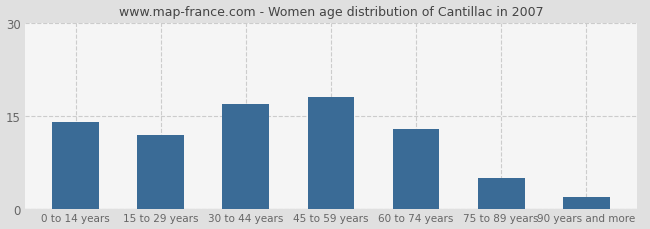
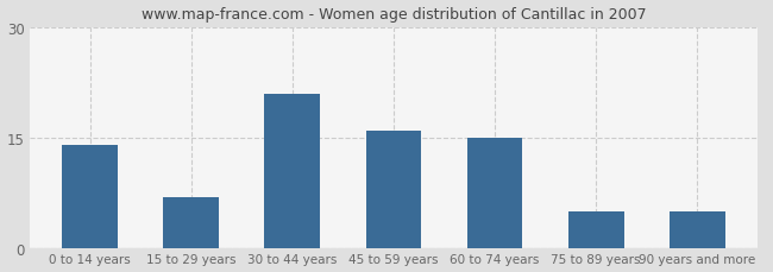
15 to 29 years: 12 -> 7
30 to 44 years: 17 -> 21
45 to 59 years: 18 -> 16
60 to 74 years: 13 -> 15
90 years and more: 2 -> 5
